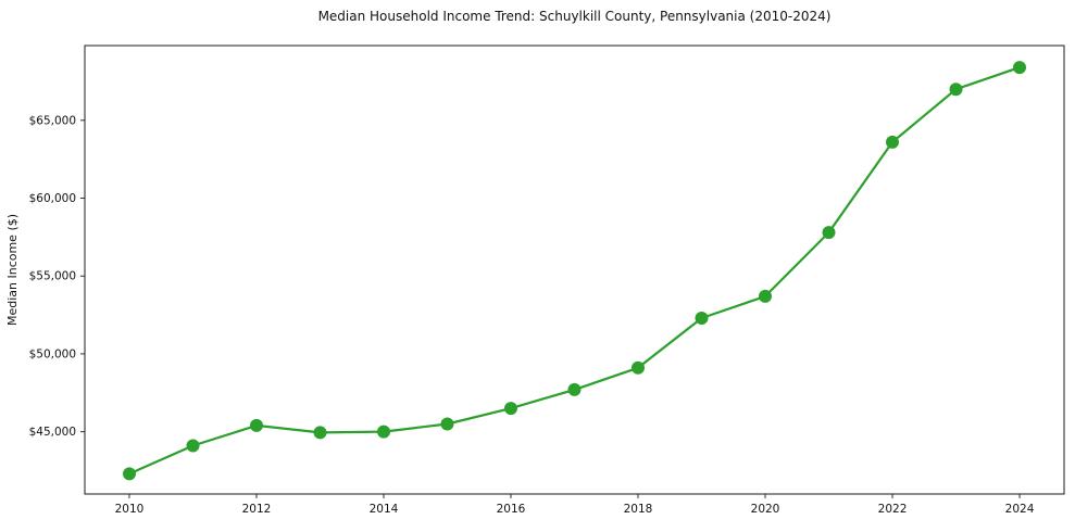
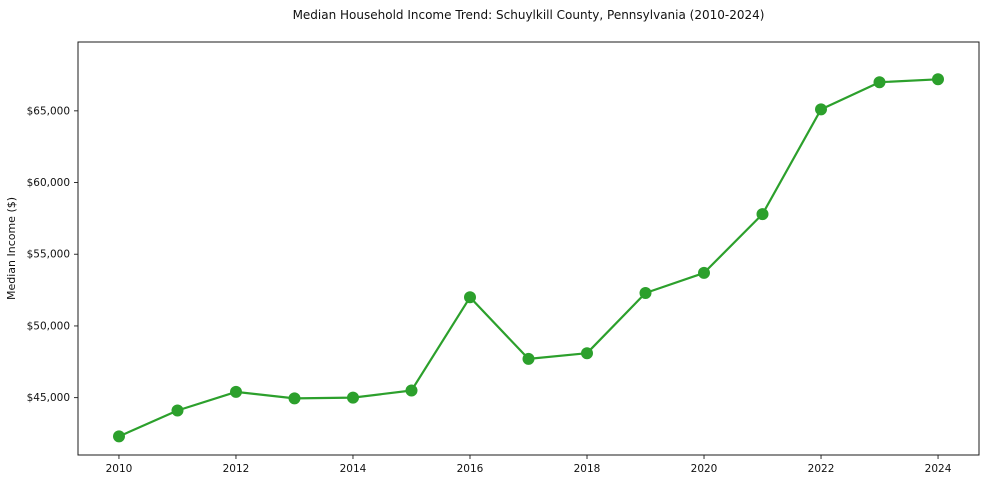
2016: $46500 -> $52000
2018: $49100 -> $48100
2022: $63600 -> $65100
2024: $68400 -> $67200
